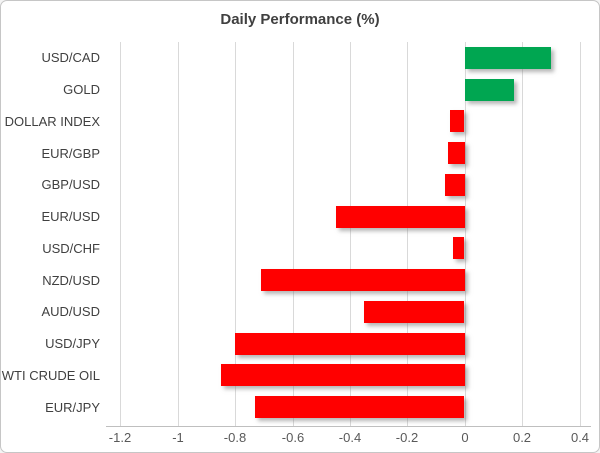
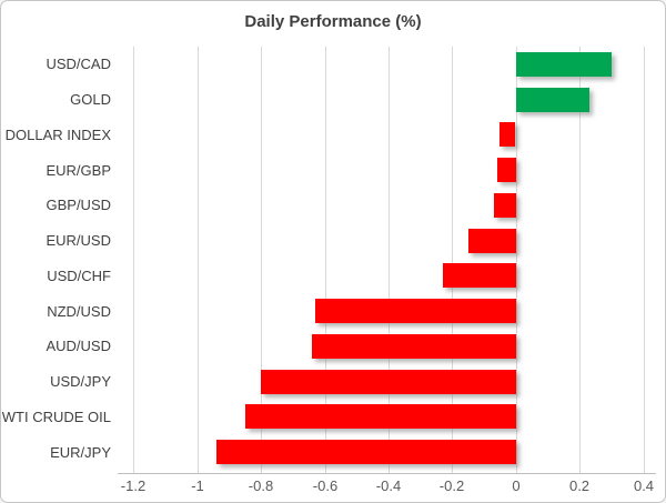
GOLD: 0.17 -> 0.23
EUR/USD: -0.45 -> -0.15
USD/CHF: -0.04 -> -0.23
NZD/USD: -0.71 -> -0.63
AUD/USD: -0.35 -> -0.64
EUR/JPY: -0.73 -> -0.94
